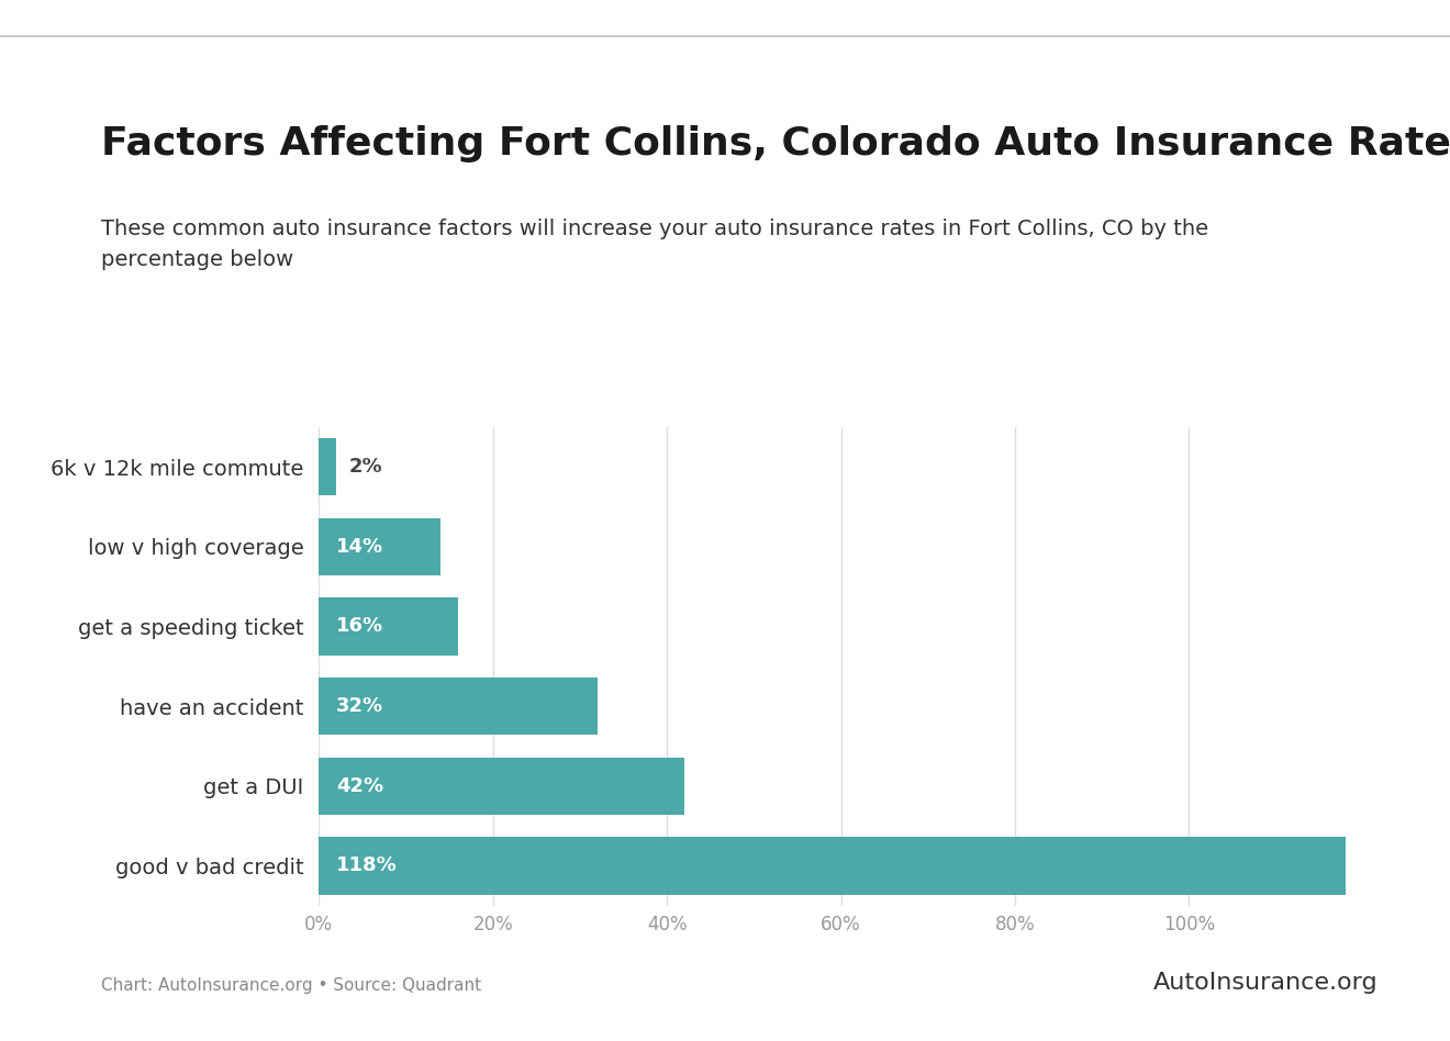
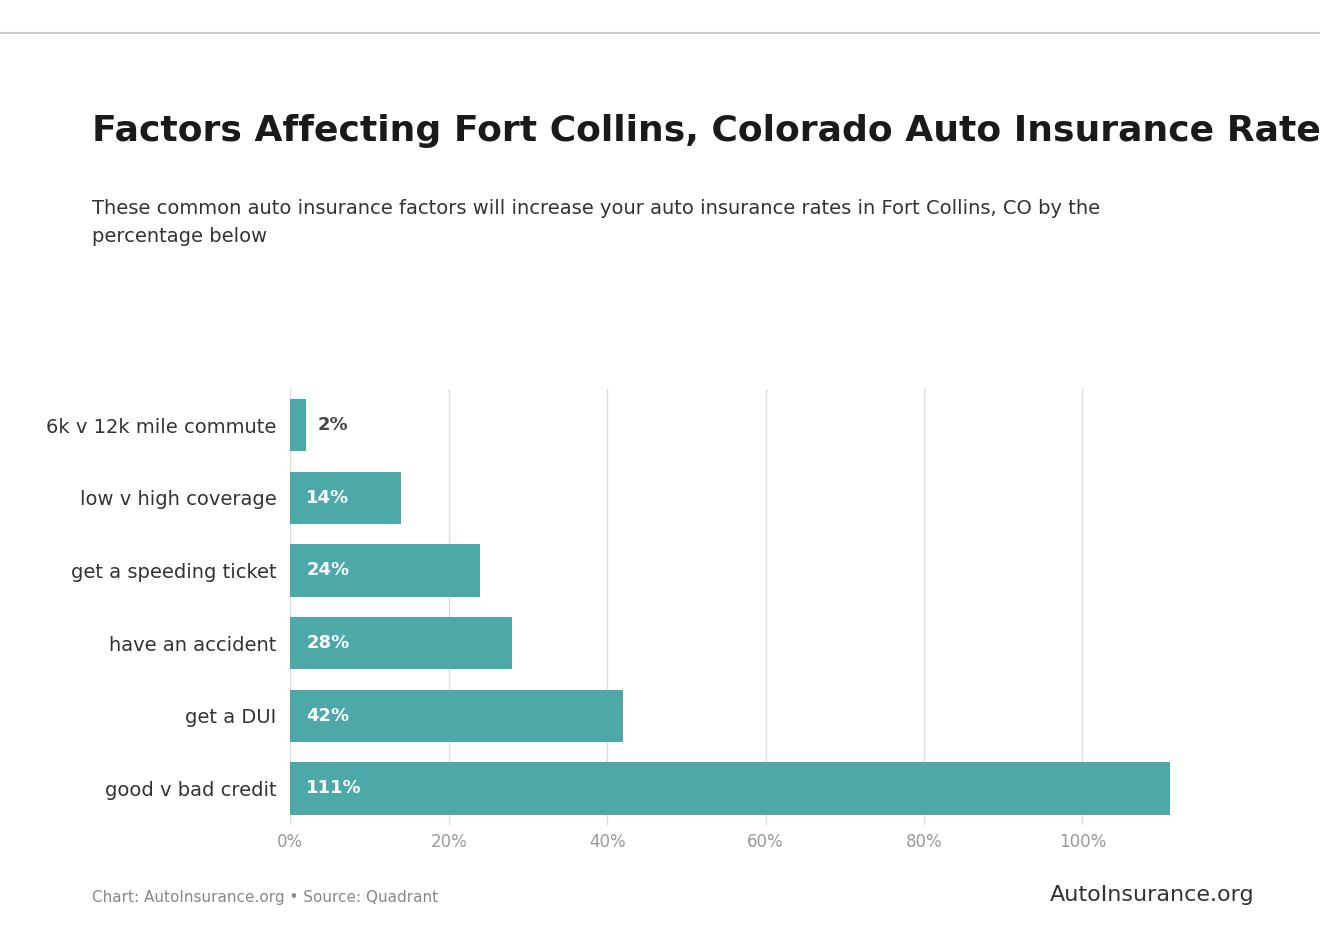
get a speeding ticket: 16% -> 24%
have an accident: 32% -> 28%
good v bad credit: 118% -> 111%
